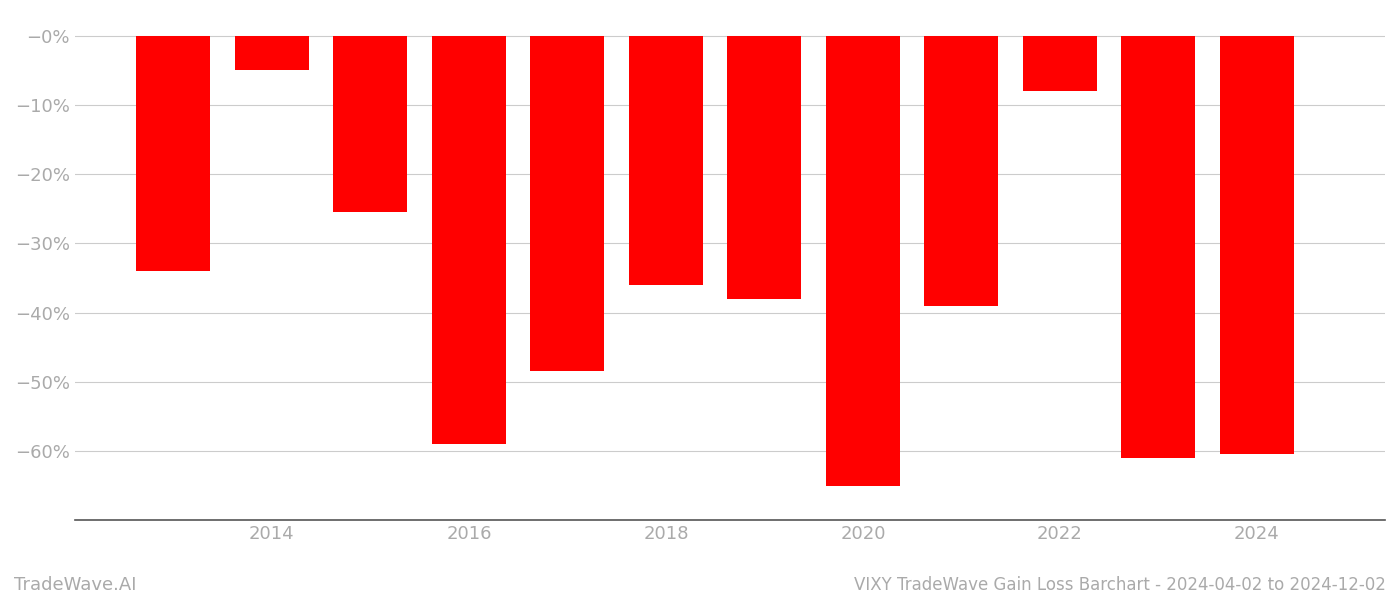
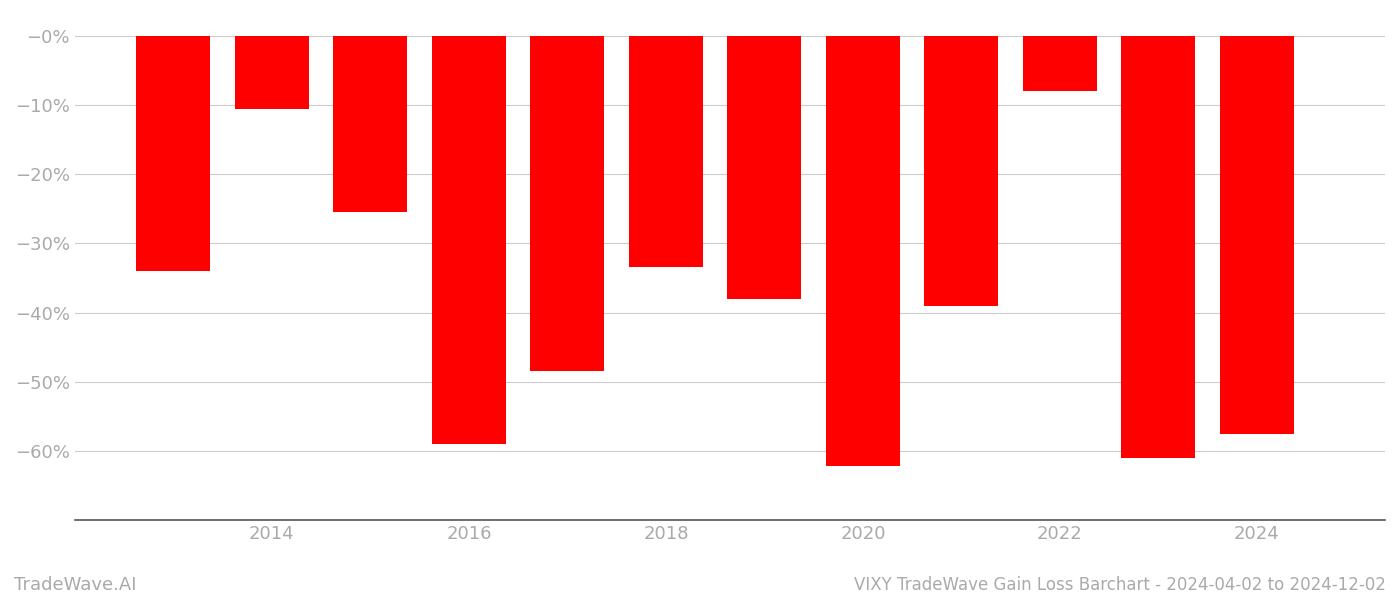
2014: -5.0% -> -10.6%
2018: -36.0% -> -33.4%
2020: -65.0% -> -62.2%
2024: -60.5% -> -57.6%
